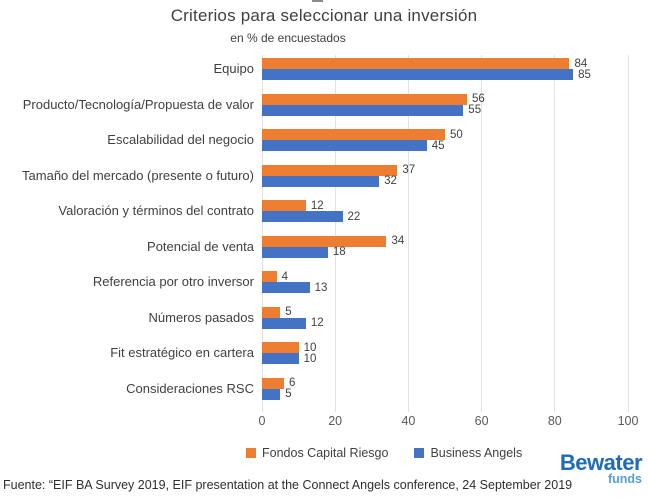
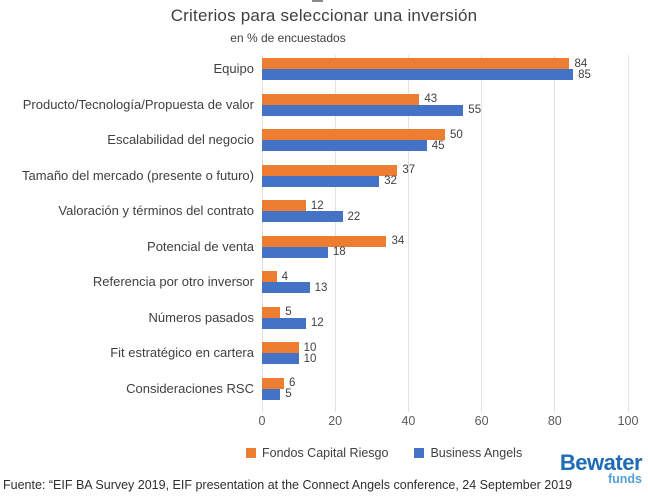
Fondos Capital Riesgo/Producto/Tecnología/Propuesta de valor: 56 -> 43
